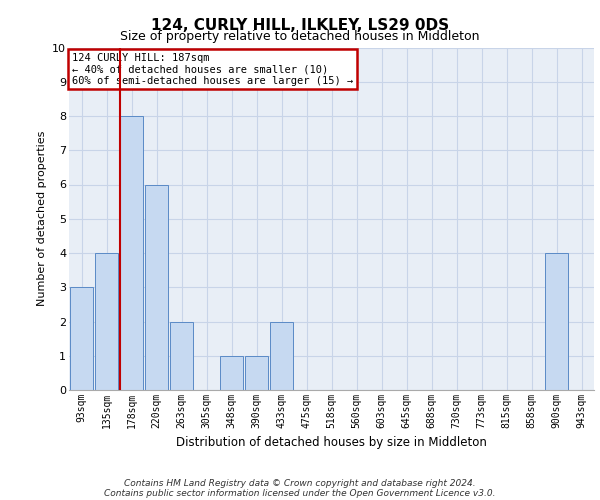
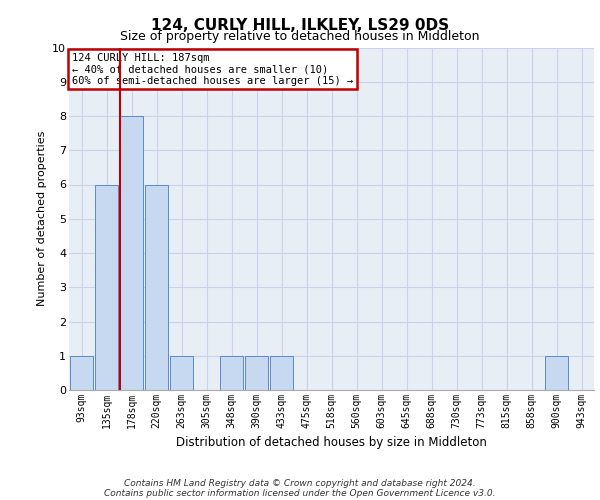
93sqm: 3 -> 1
135sqm: 4 -> 6
263sqm: 2 -> 1
433sqm: 2 -> 1
900sqm: 4 -> 1
